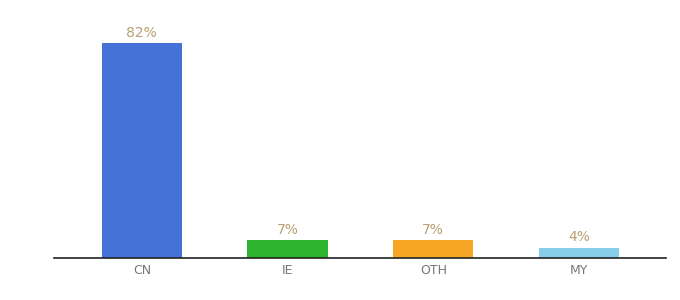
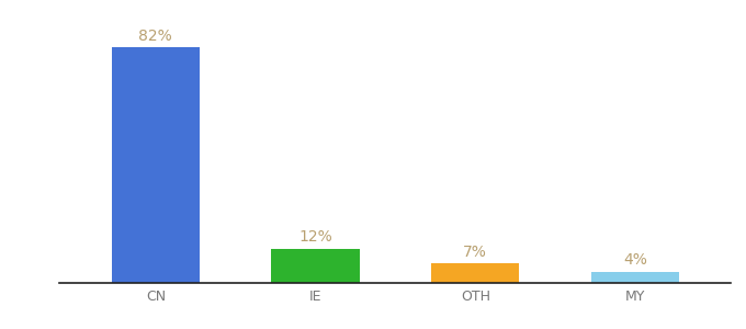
IE: 7% -> 12%
